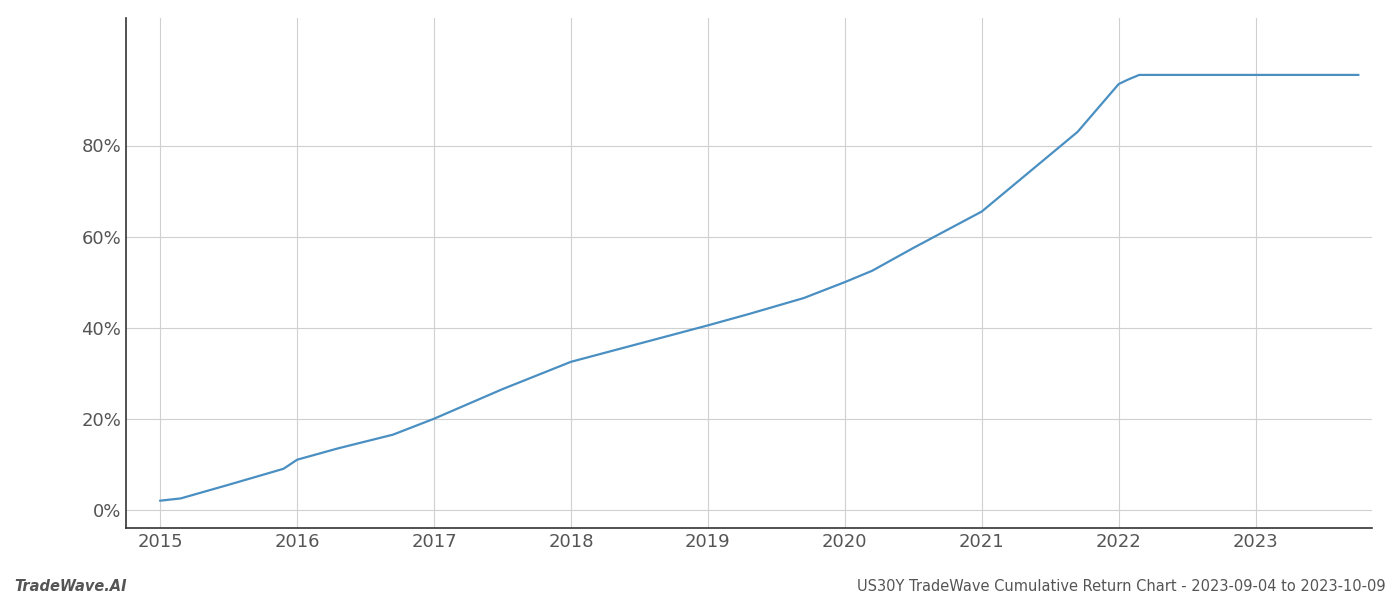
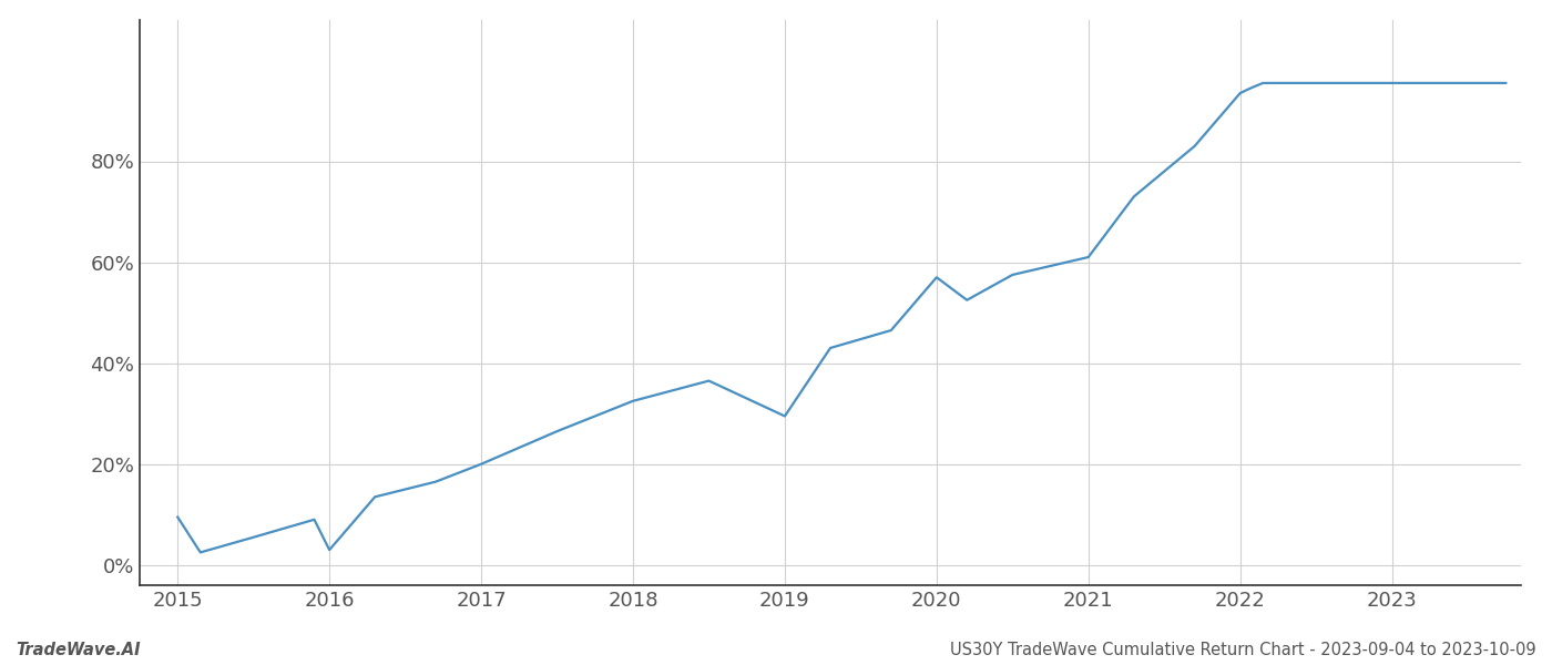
2015: 2.0% -> 9.5%
2016: 11.0% -> 3.0%
2019: 40.5% -> 29.5%
2020: 50.0% -> 57.0%
2021: 65.5% -> 61.0%
